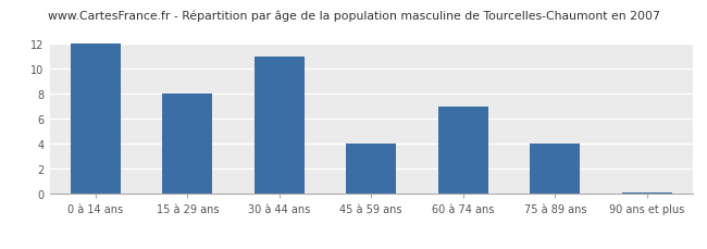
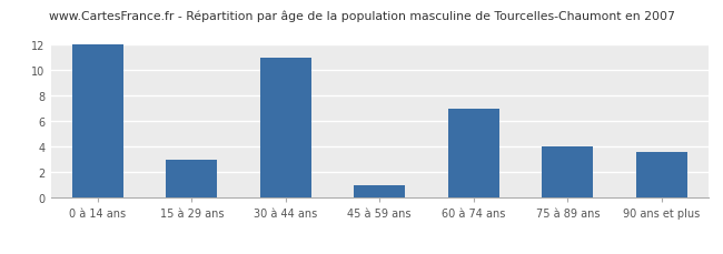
15 à 29 ans: 8.0 -> 3.0
45 à 59 ans: 4.0 -> 1.0
90 ans et plus: 0.1 -> 3.6
